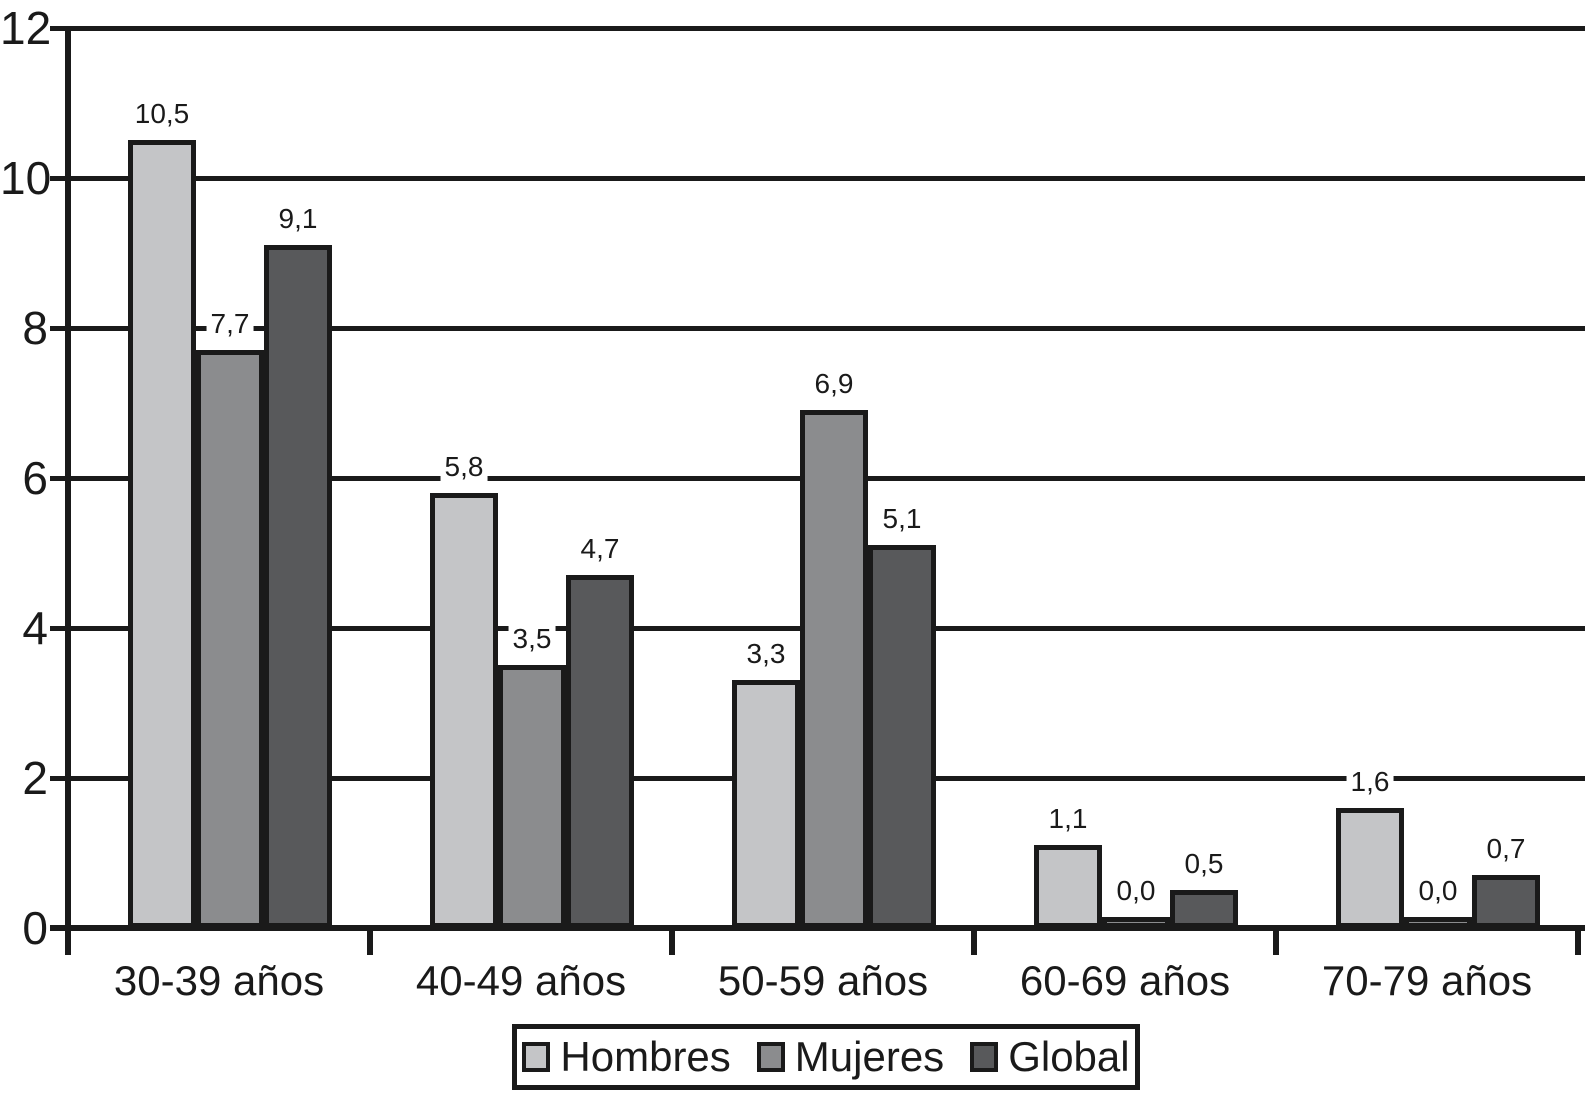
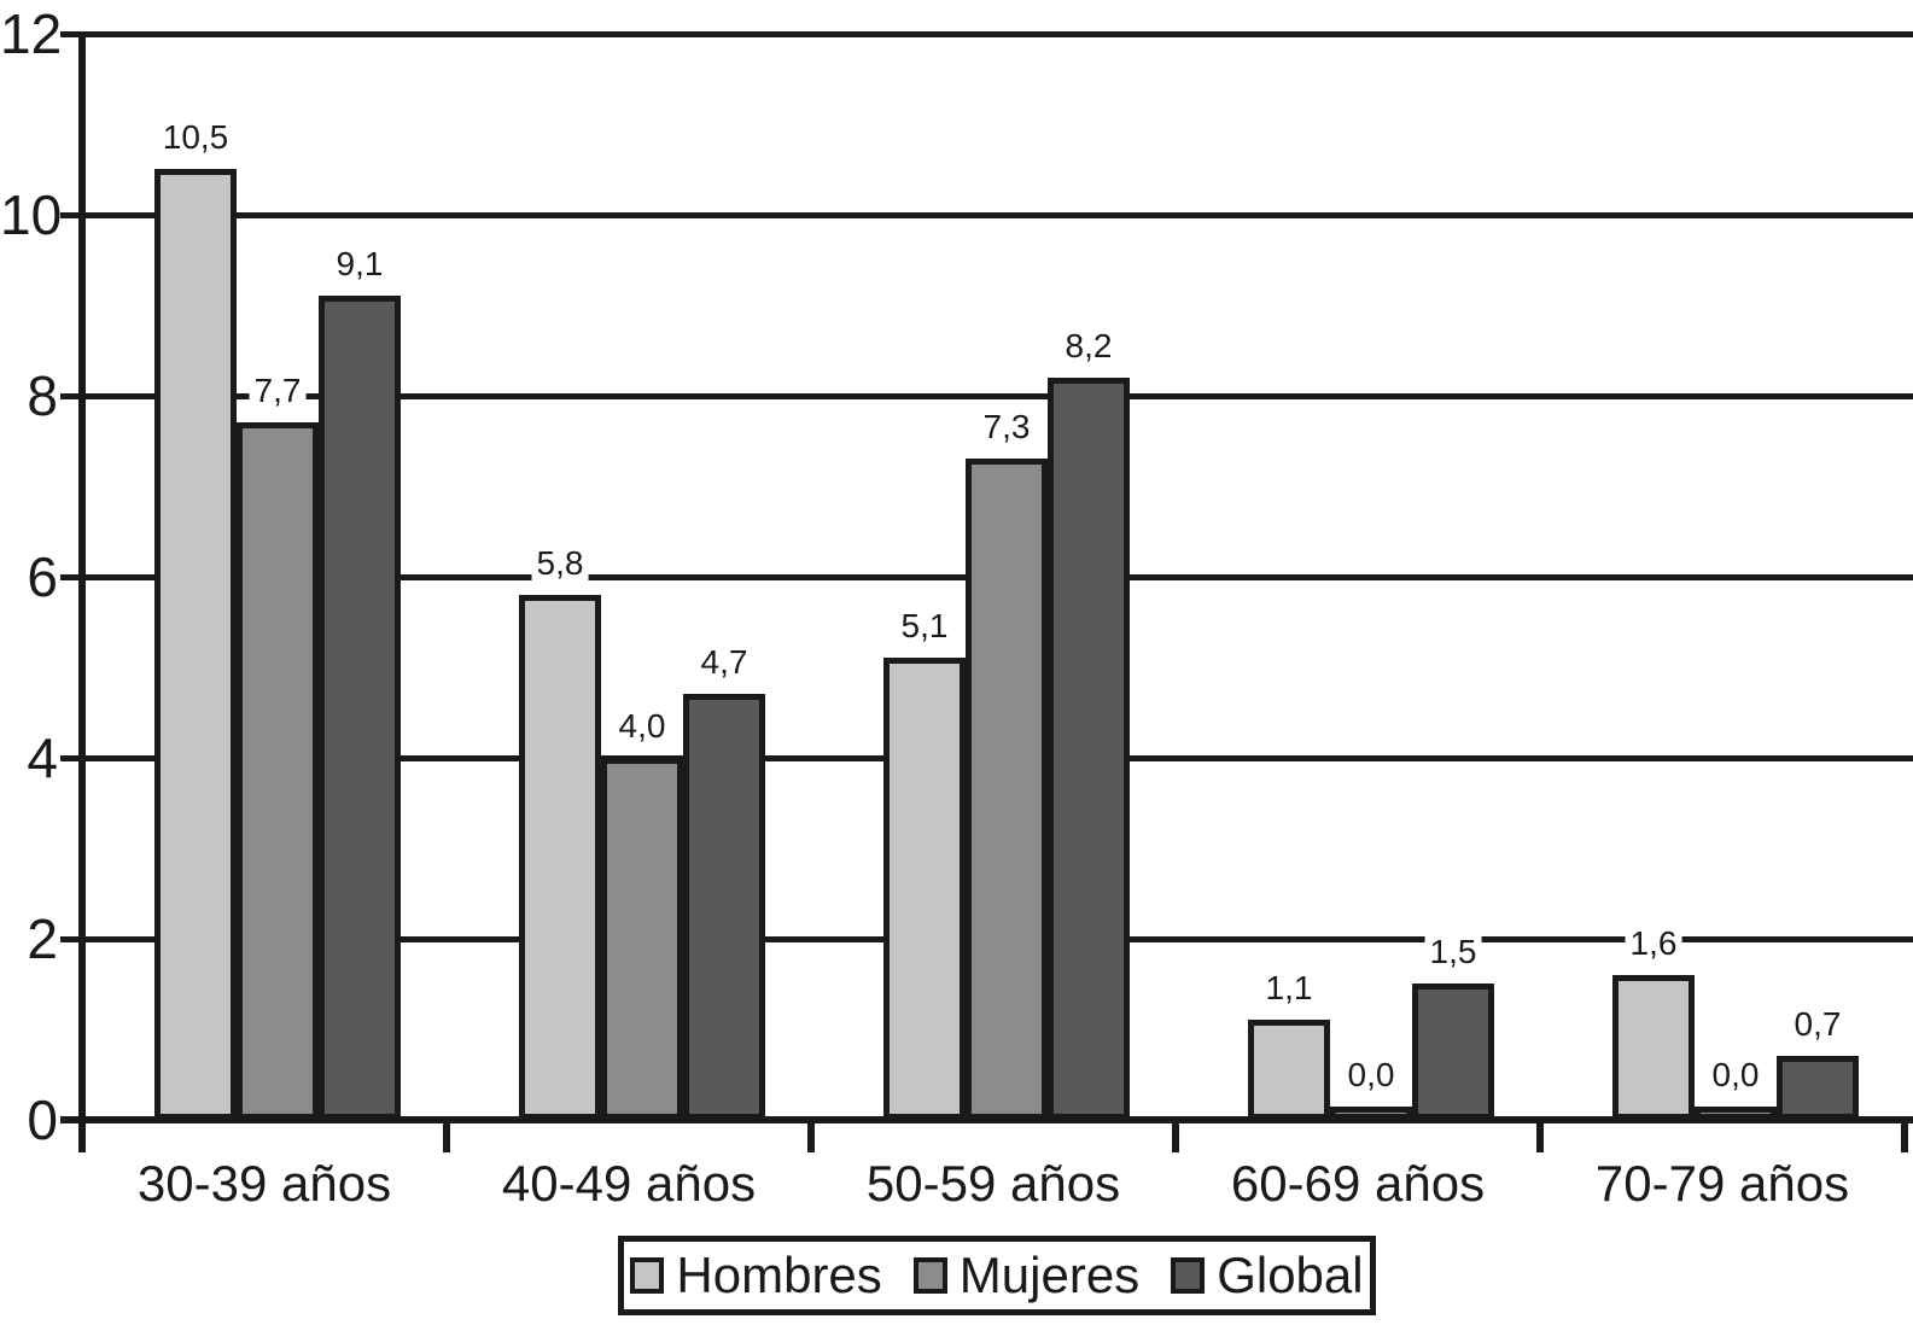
Mujeres/40-49 años: 3,5 -> 4,0
Hombres/50-59 años: 3,3 -> 5,1
Mujeres/50-59 años: 6,9 -> 7,3
Global/50-59 años: 5,1 -> 8,2
Global/60-69 años: 0,5 -> 1,5
